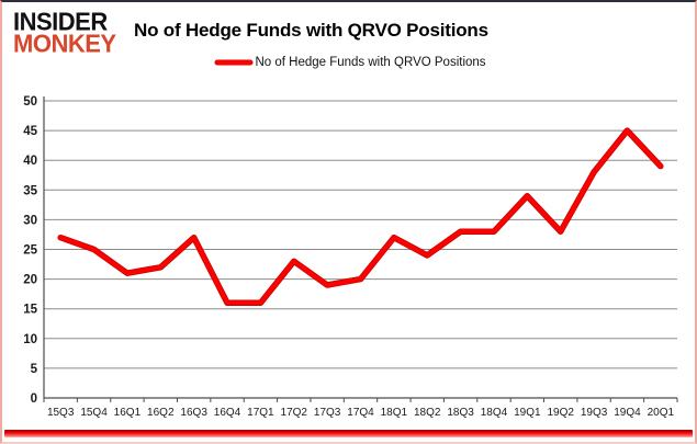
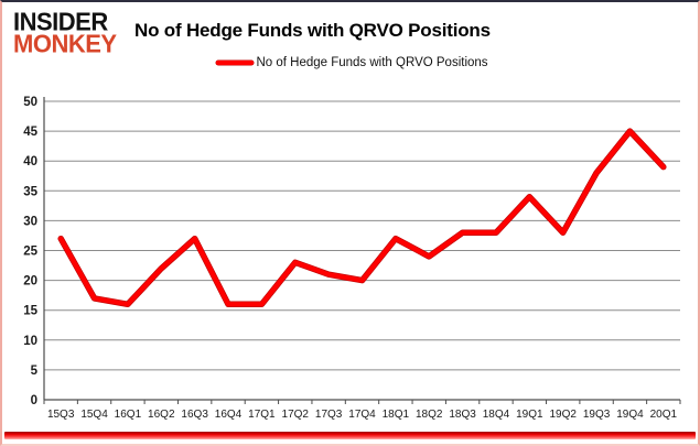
15Q4: 25 -> 17
16Q1: 21 -> 16
17Q3: 19 -> 21
